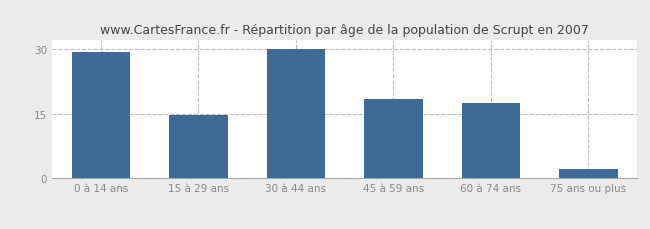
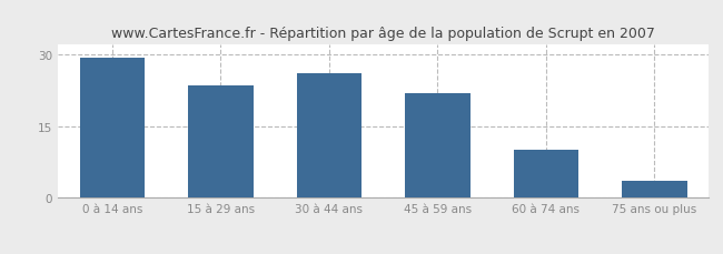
15 à 29 ans: 14.7 -> 23.5
30 à 44 ans: 30.1 -> 26.0
45 à 59 ans: 18.5 -> 22.0
60 à 74 ans: 17.5 -> 10.0
75 ans ou plus: 2.2 -> 3.5
